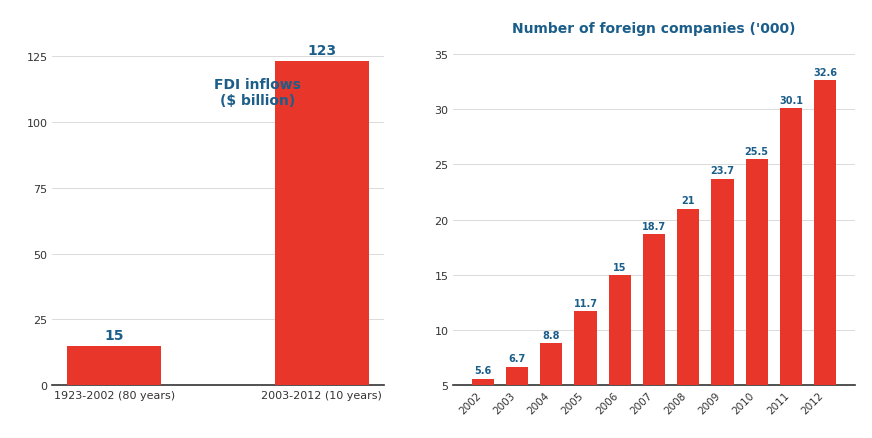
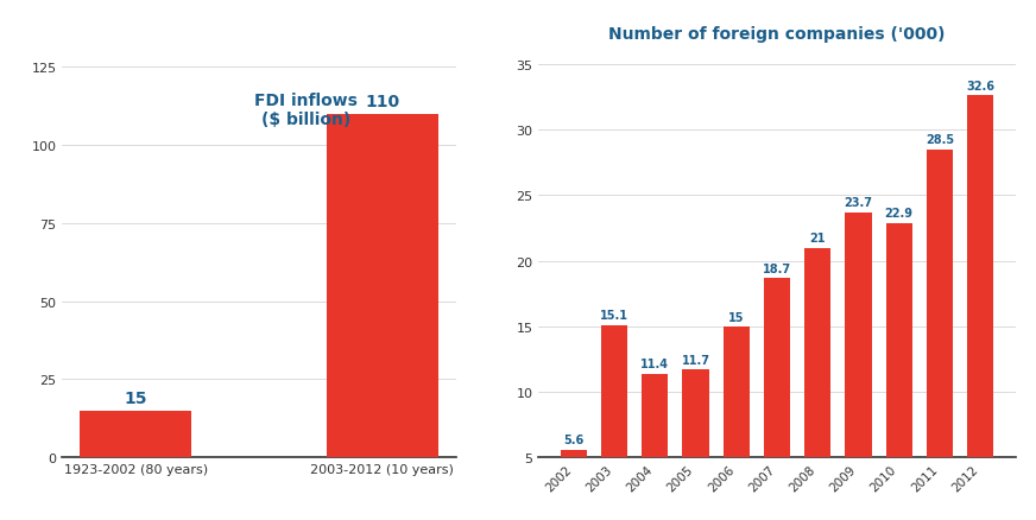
2003-2012 (10 years): 123 -> 110
Number of foreign companies ('000)/2003: 6.7 -> 15.1
Number of foreign companies ('000)/2004: 8.8 -> 11.4
Number of foreign companies ('000)/2010: 25.5 -> 22.9
Number of foreign companies ('000)/2011: 30.1 -> 28.5
